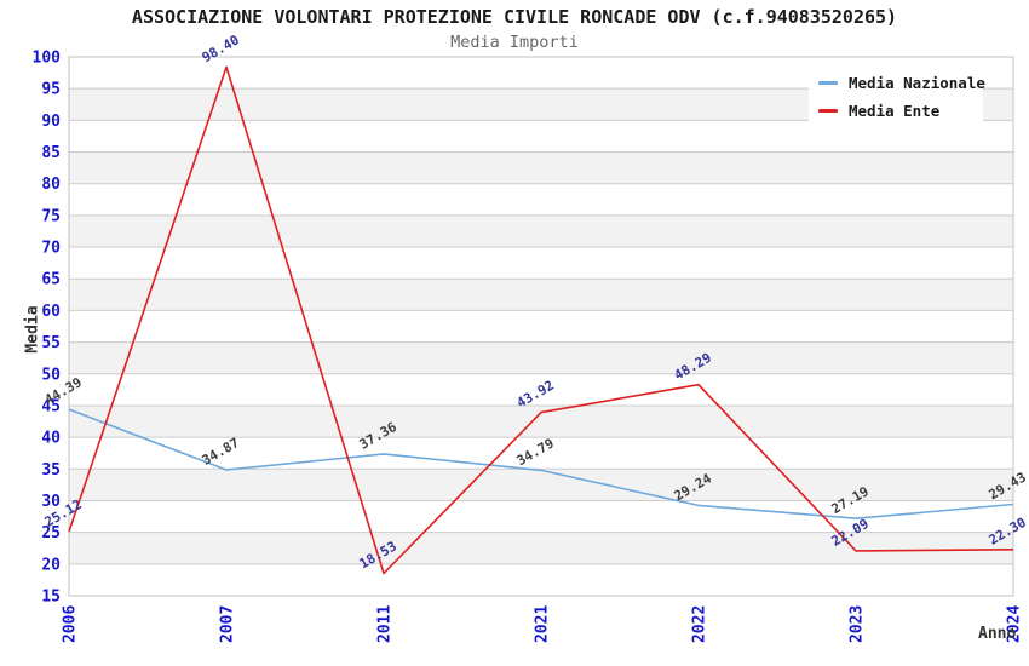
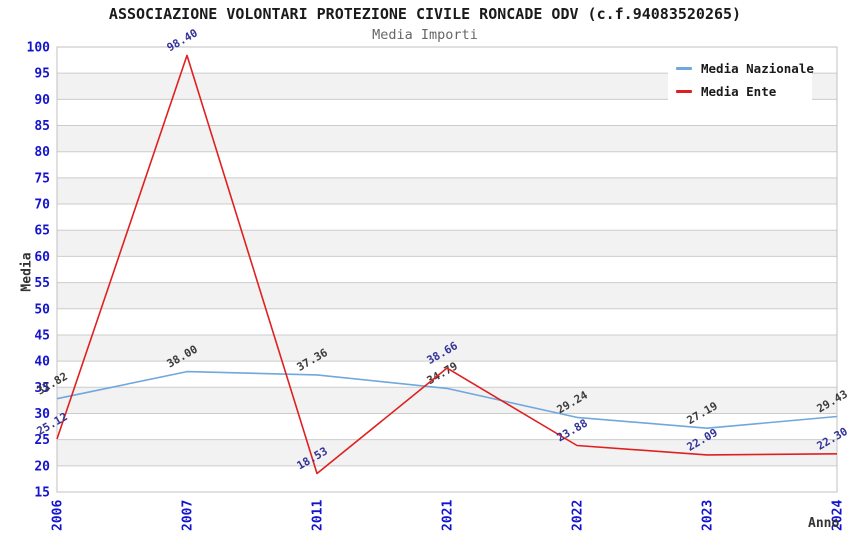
Media Nazionale/2006: 44.39 -> 32.82
Media Nazionale/2007: 34.87 -> 38.00
Media Ente/2021: 43.92 -> 38.66
Media Ente/2022: 48.29 -> 23.88
